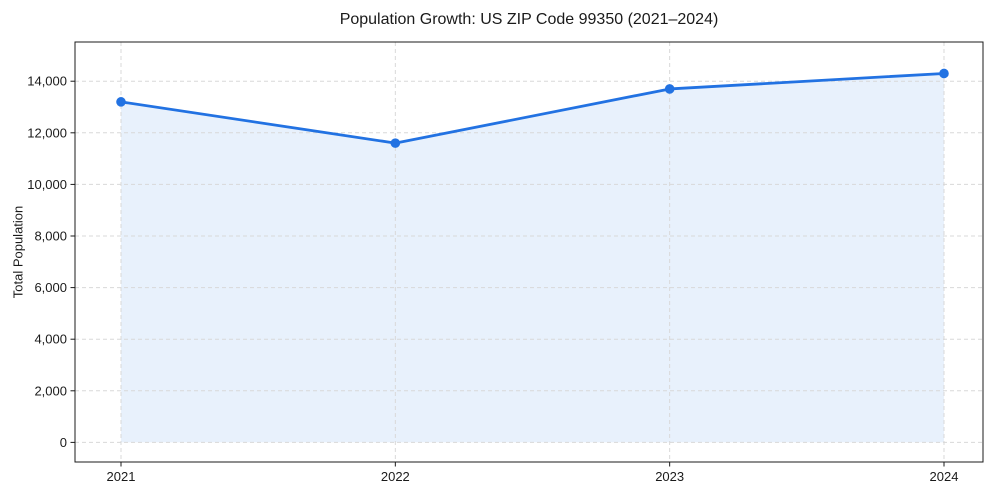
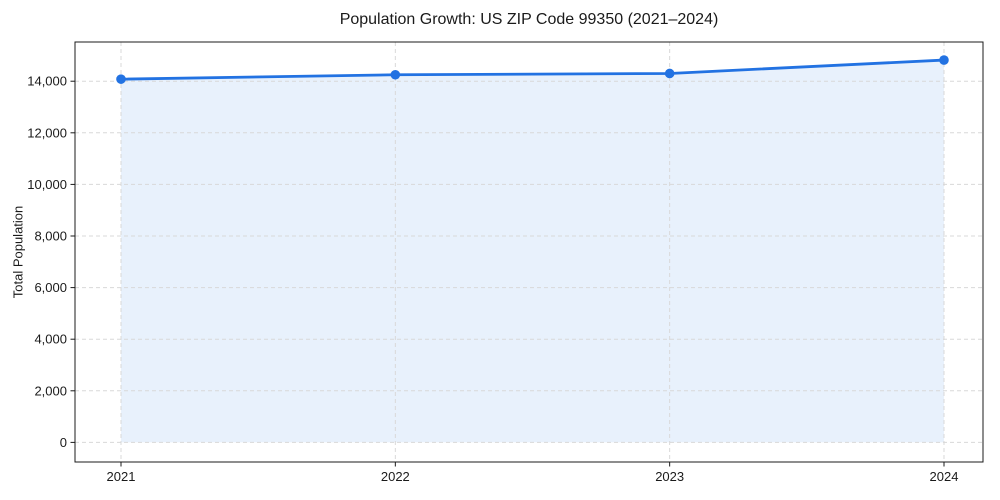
2021: 13200 -> 14100
2022: 11600 -> 14200
2023: 13700 -> 14300
2024: 14300 -> 14800
